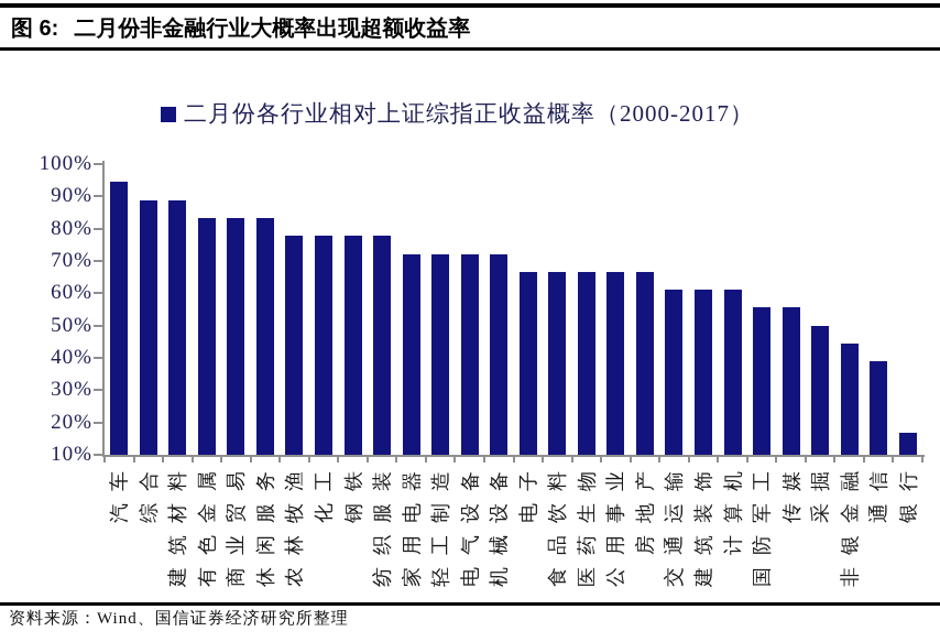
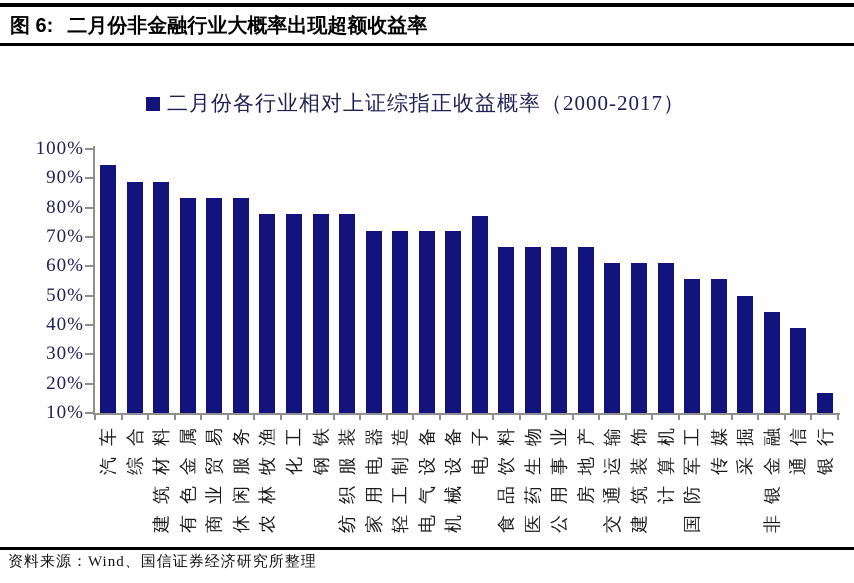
电子: 67% -> 77%
